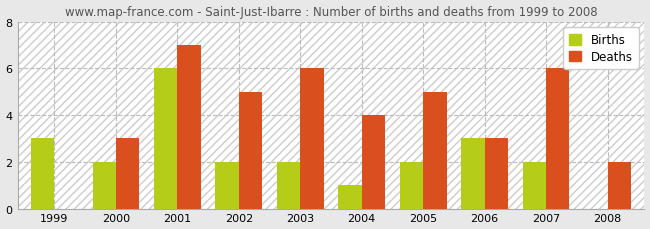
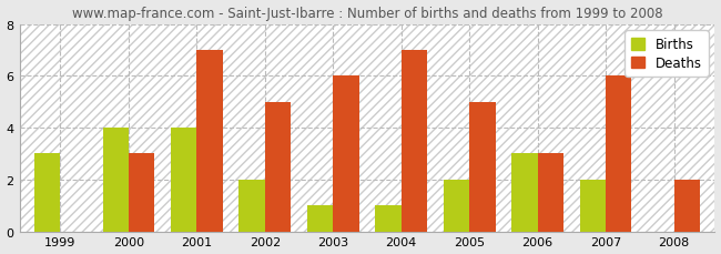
Births/2000: 2 -> 4
Births/2001: 6 -> 4
Births/2003: 2 -> 1
Deaths/2004: 4 -> 7
